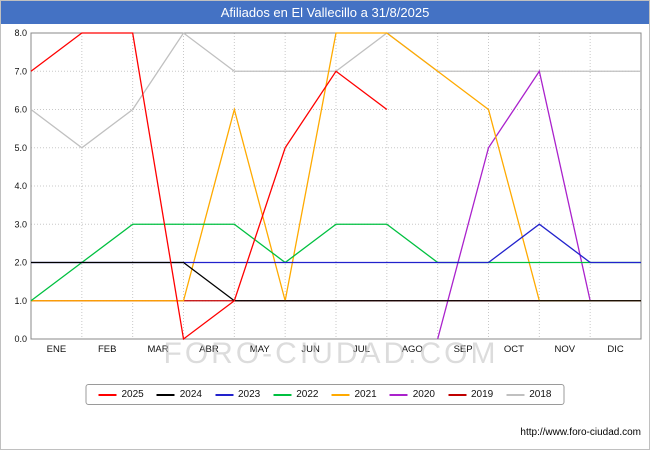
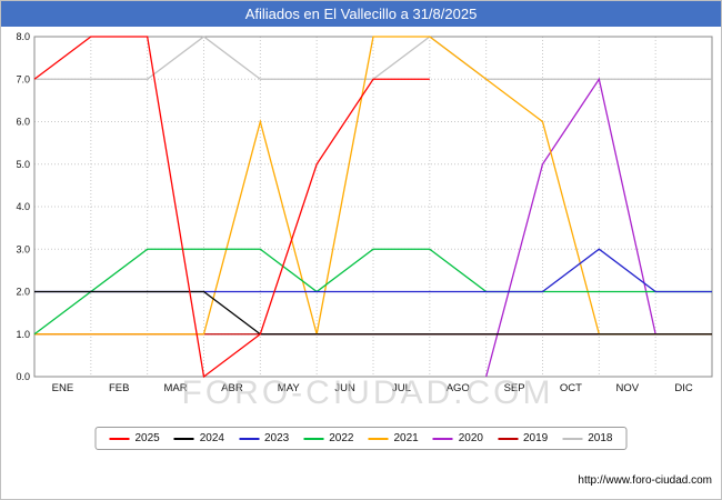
2018/ENE: 6 -> 7
2018/FEB: 5 -> 7
2018/MAR: 6 -> 7
2025/AGO: 6 -> 7
